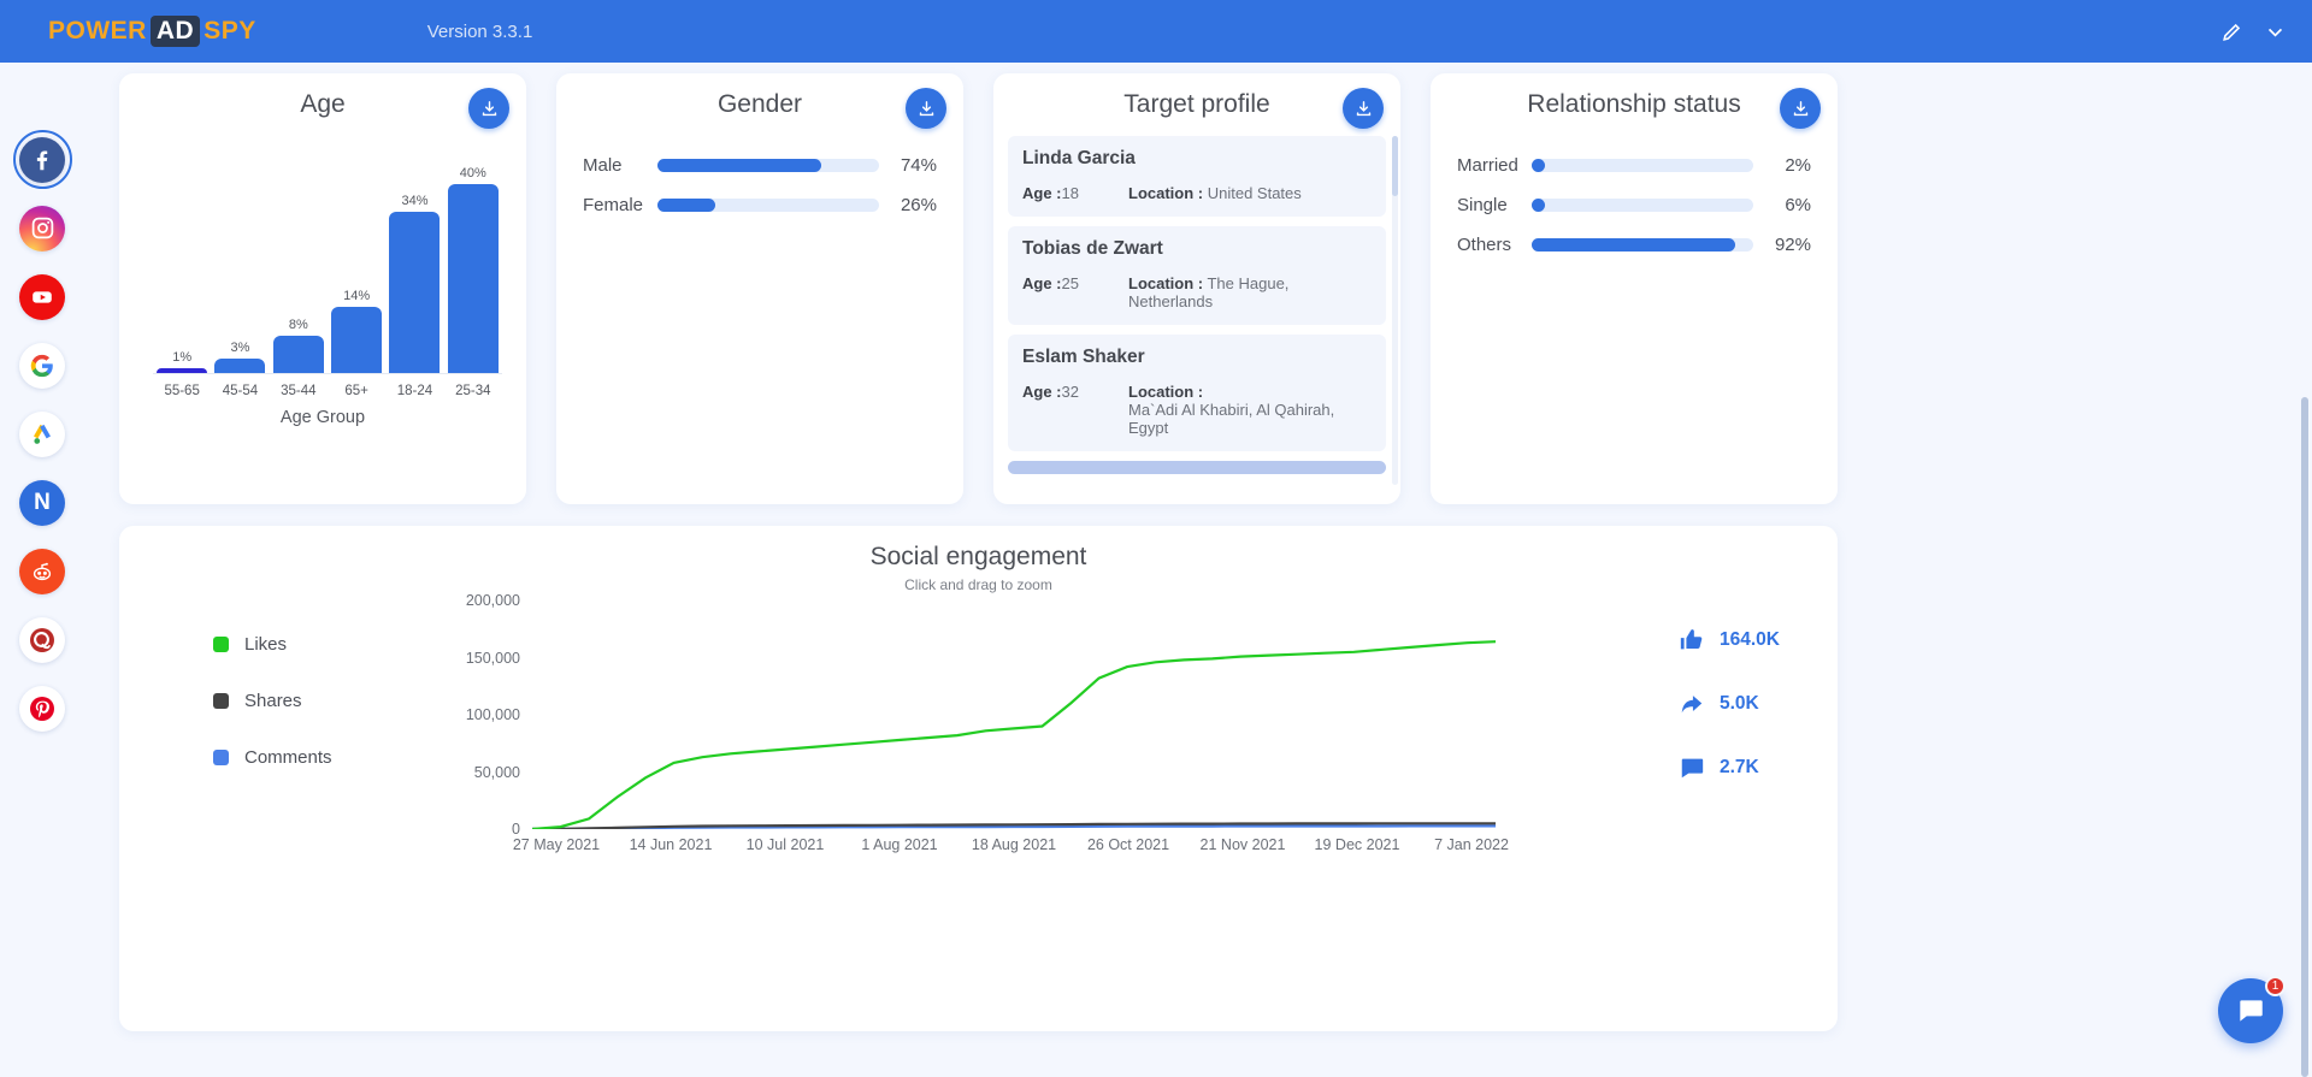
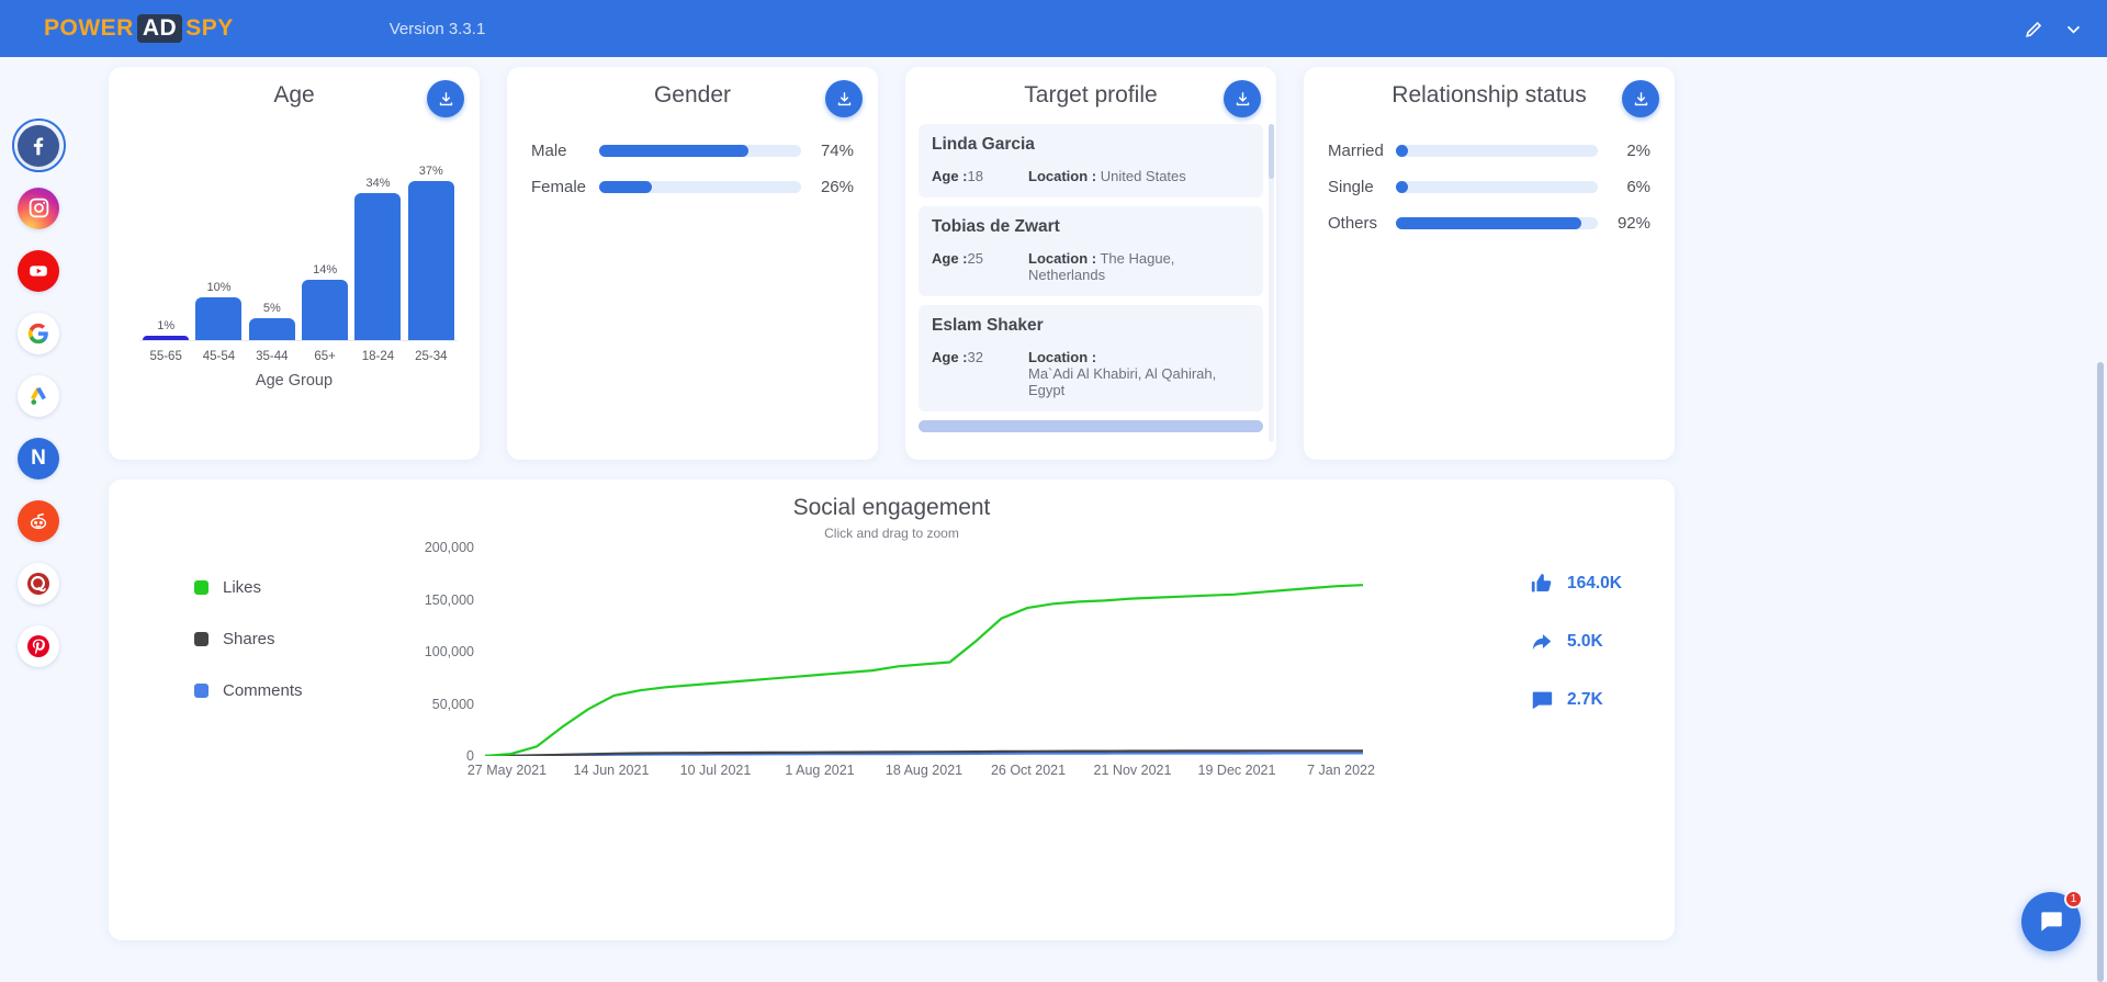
Age/45-54: 3% -> 10%
Age/35-44: 8% -> 5%
Age/25-34: 40% -> 37%
